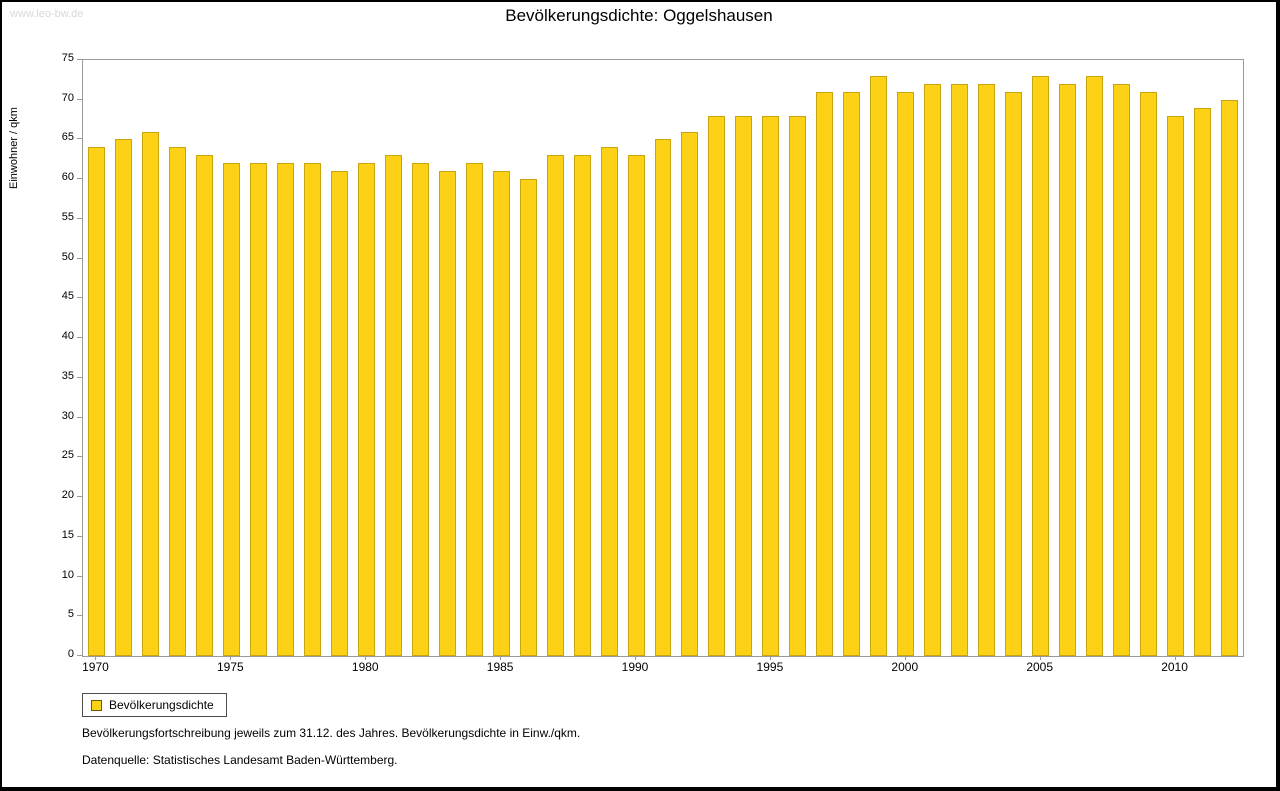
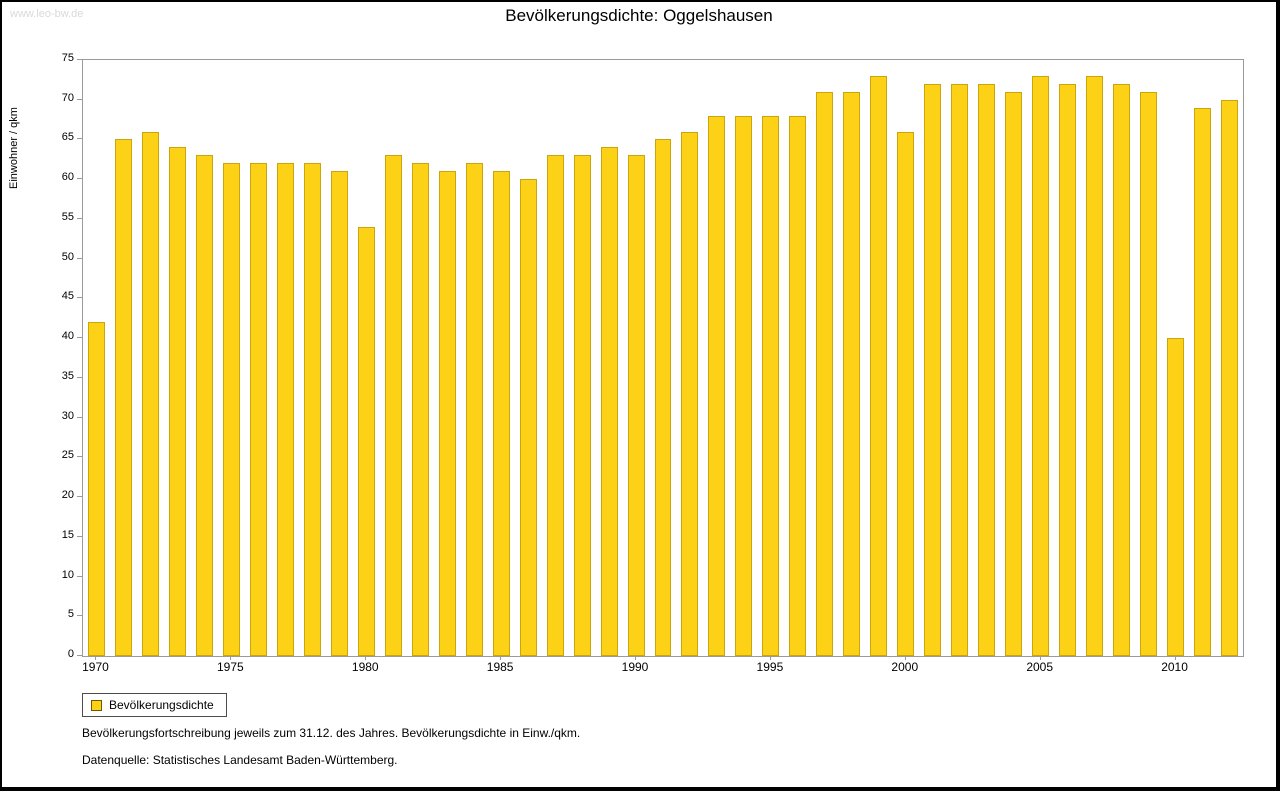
1970: 64 -> 42
1980: 62 -> 54
2000: 71 -> 66
2010: 68 -> 40
